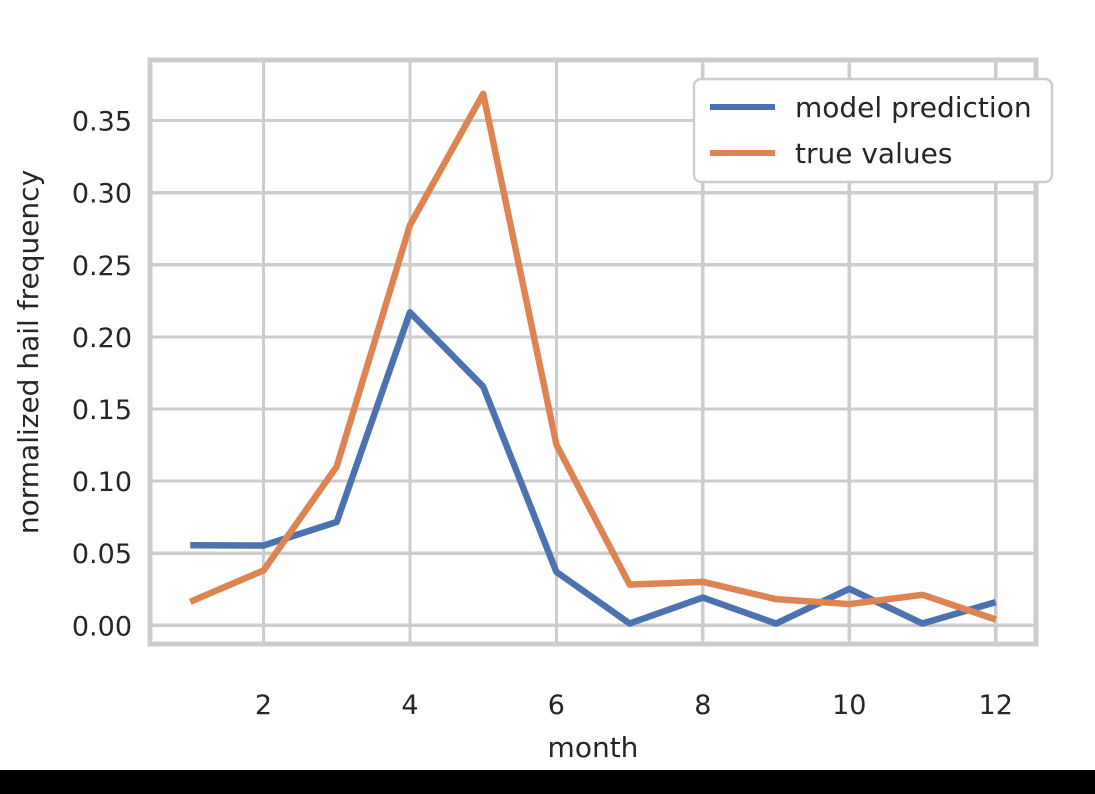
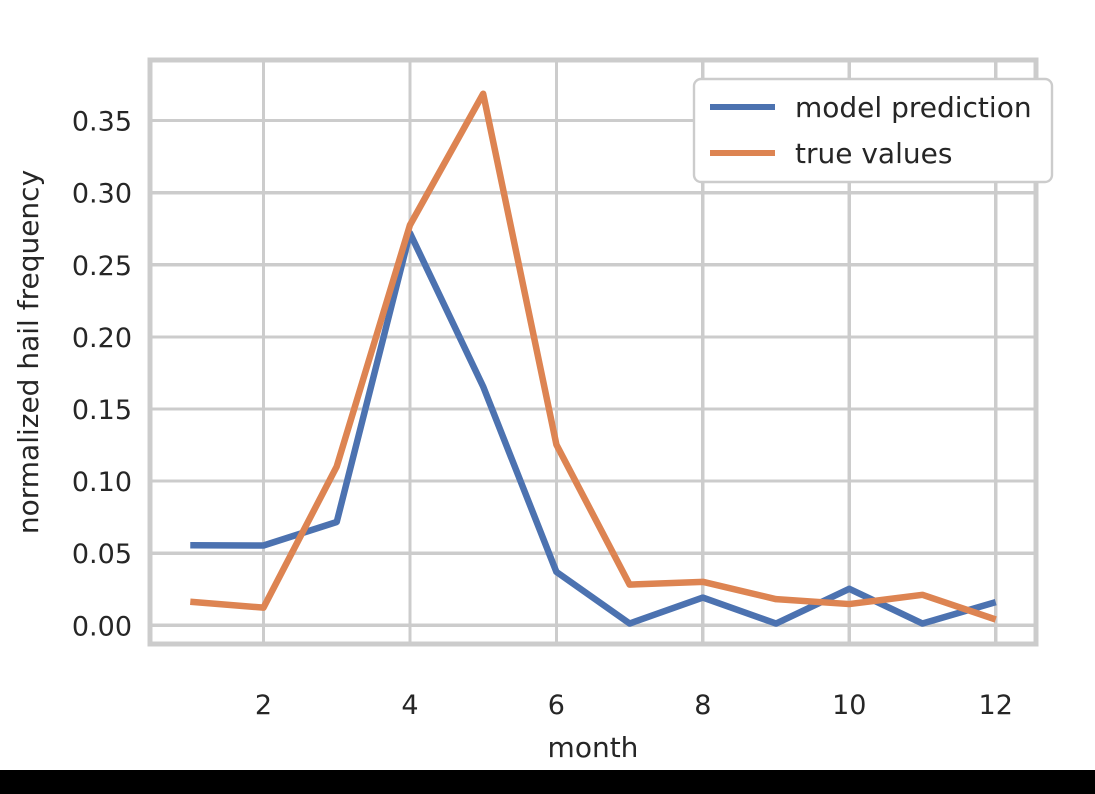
true values/2: 0.038 -> 0.012
model prediction/4: 0.217 -> 0.272
